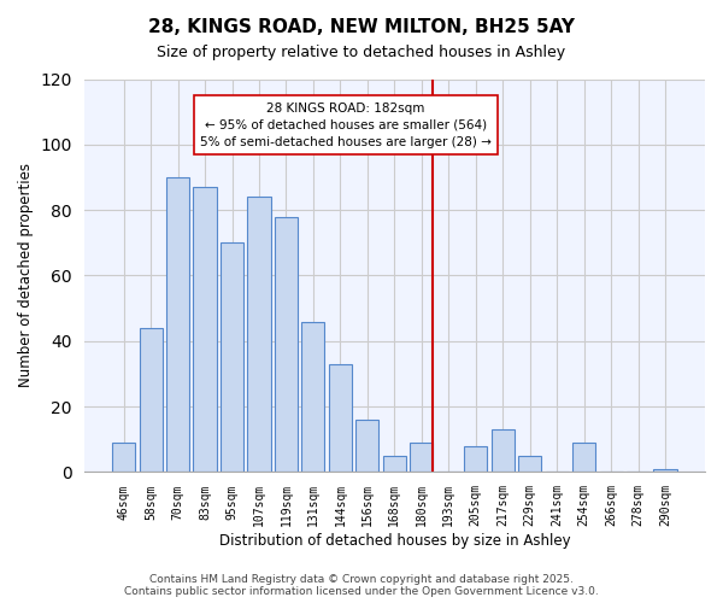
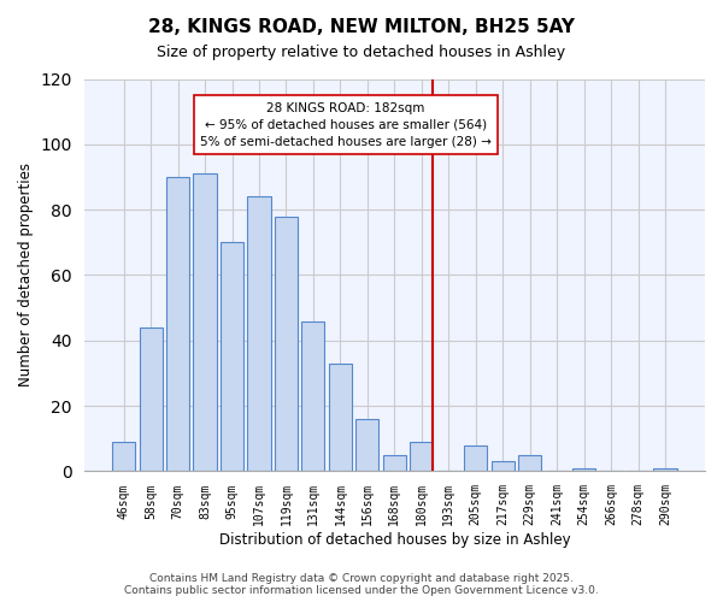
83sqm: 87 -> 91
217sqm: 13 -> 3
254sqm: 9 -> 1
